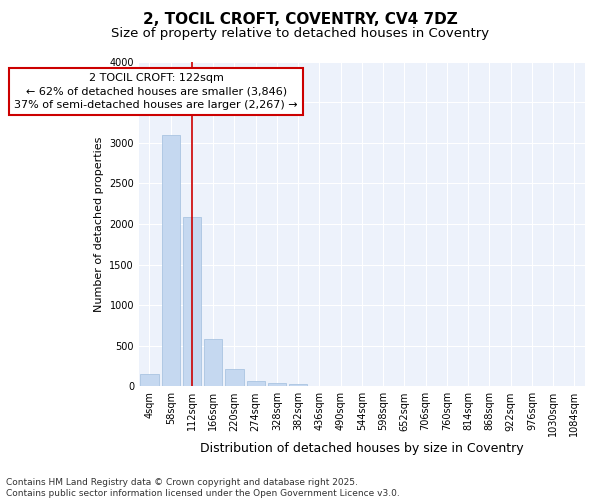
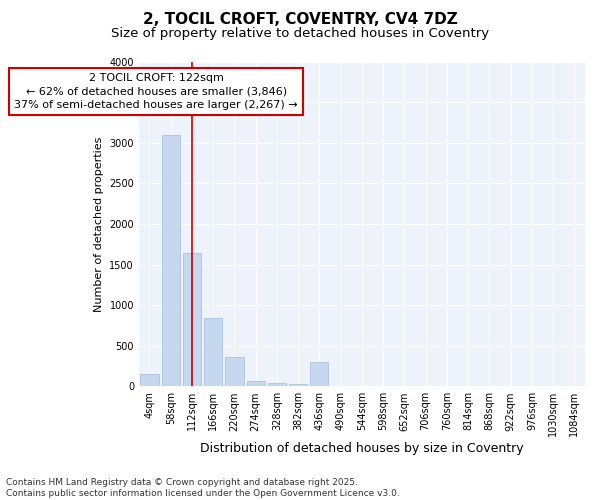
112sqm: 2080 -> 1640
166sqm: 580 -> 840
220sqm: 210 -> 360
436sqm: 0 -> 300
